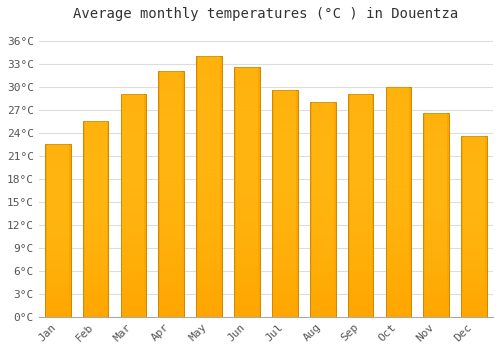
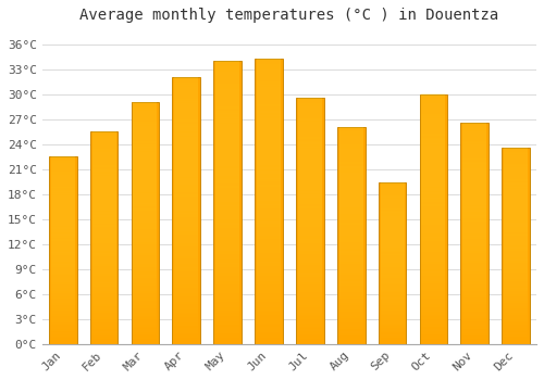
Jun: 32.5°C -> 34.2°C
Aug: 28.0°C -> 26.0°C
Sep: 29.0°C -> 19.4°C
